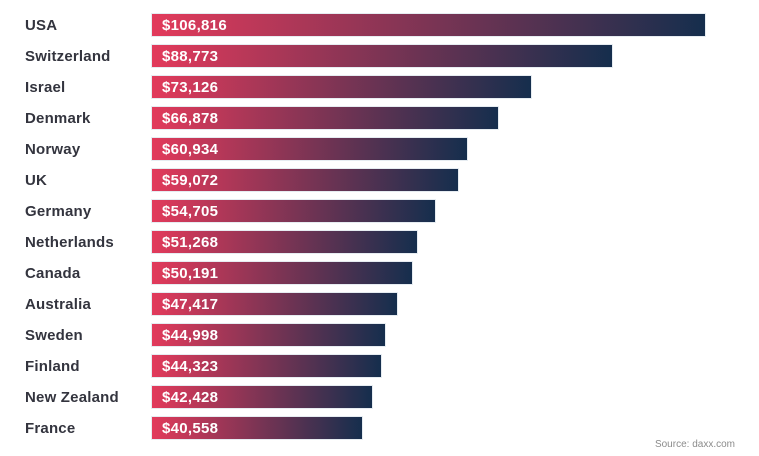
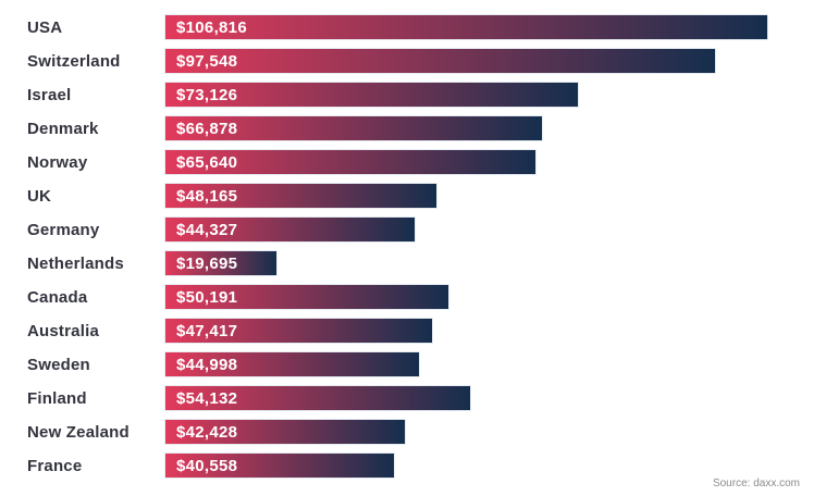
Switzerland: $88,773 -> $97,548
Norway: $60,934 -> $65,640
UK: $59,072 -> $48,165
Germany: $54,705 -> $44,327
Netherlands: $51,268 -> $19,695
Finland: $44,323 -> $54,132
